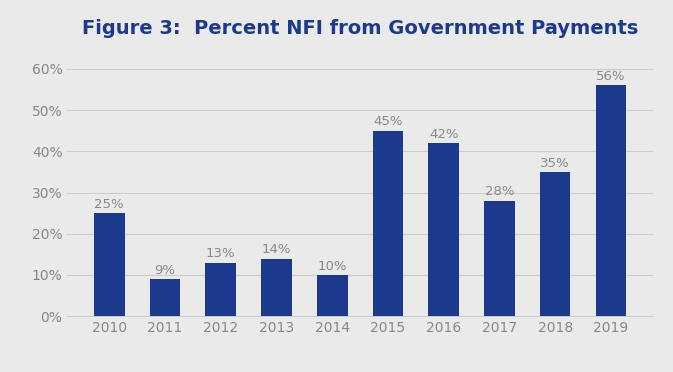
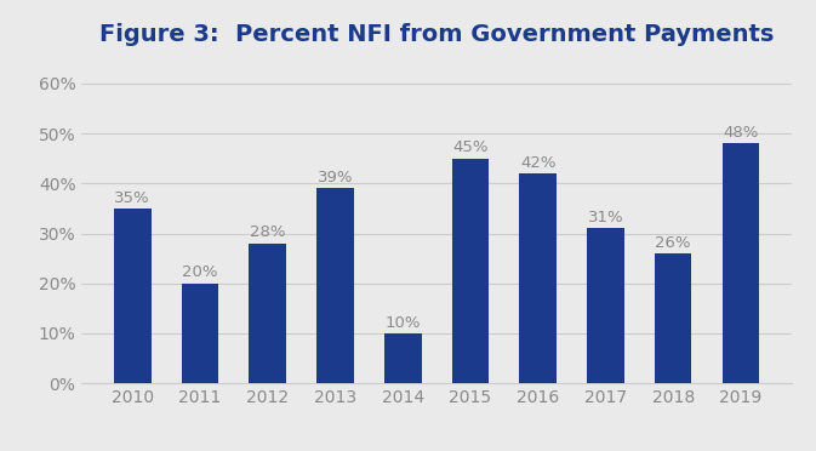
2010: 25% -> 35%
2011: 9% -> 20%
2012: 13% -> 28%
2013: 14% -> 39%
2017: 28% -> 31%
2018: 35% -> 26%
2019: 56% -> 48%
